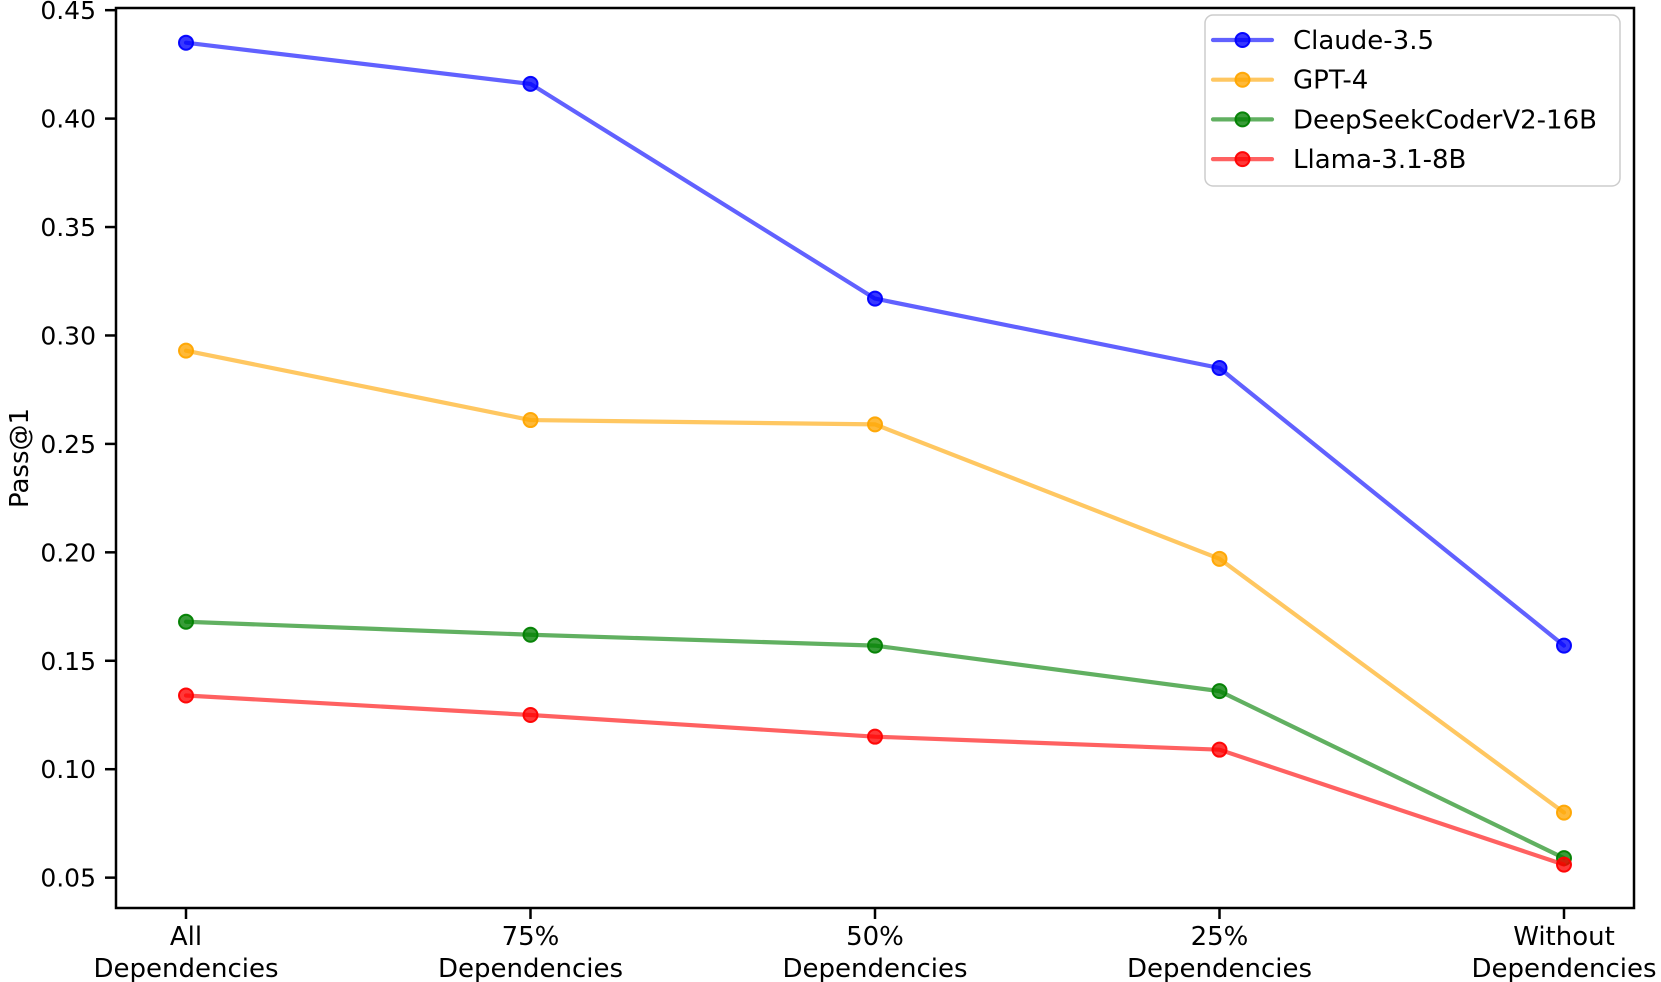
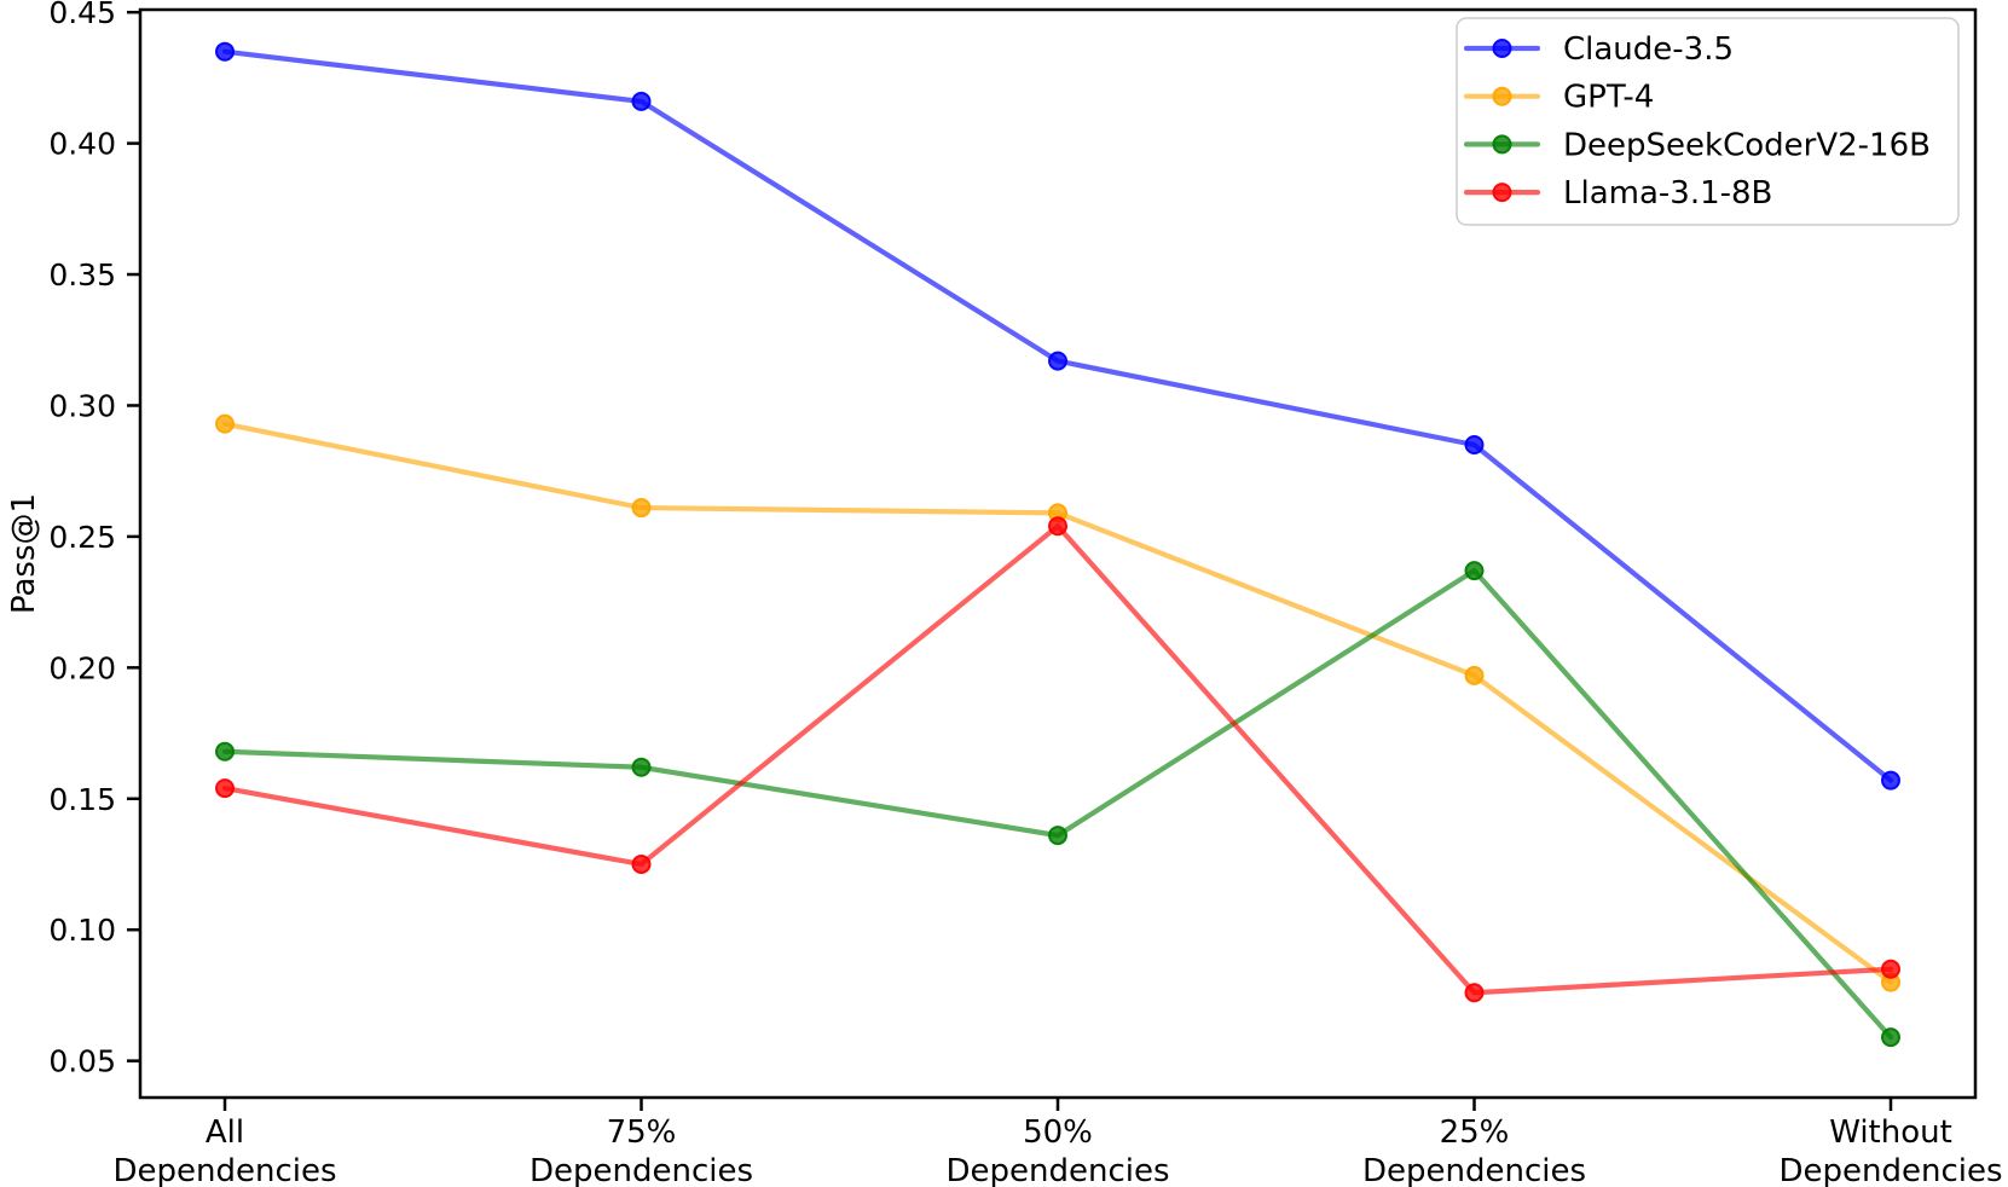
Llama-3.1-8B/All Dependencies: 0.134 -> 0.154
DeepSeekCoderV2-16B/50% Dependencies: 0.157 -> 0.136
Llama-3.1-8B/50% Dependencies: 0.115 -> 0.254
DeepSeekCoderV2-16B/25% Dependencies: 0.136 -> 0.237
Llama-3.1-8B/25% Dependencies: 0.109 -> 0.076
Llama-3.1-8B/Without Dependencies: 0.056 -> 0.085
